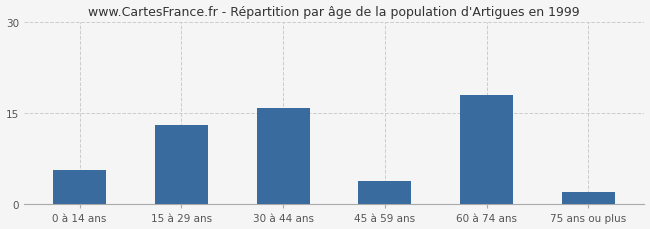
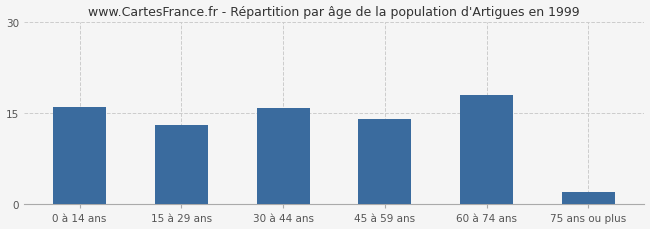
0 à 14 ans: 5.6 -> 16.0
45 à 59 ans: 3.8 -> 14.0
